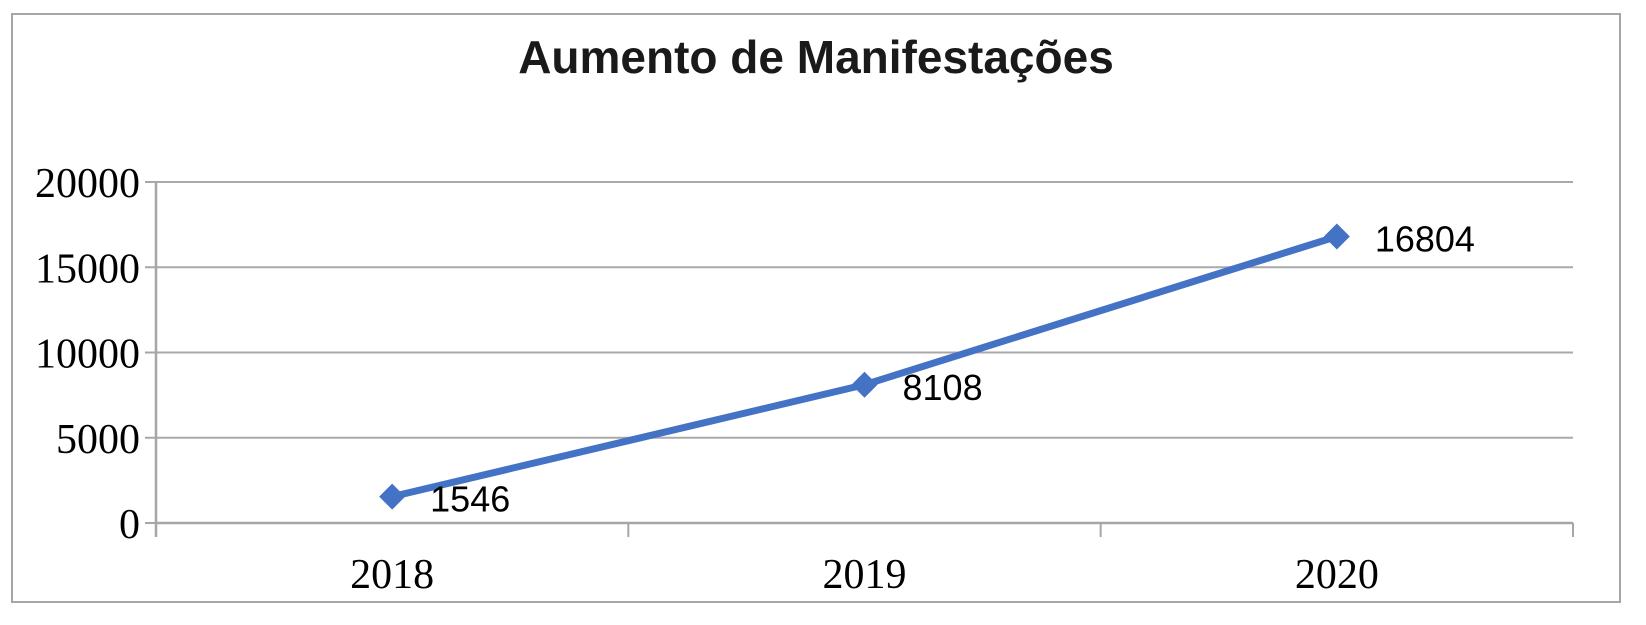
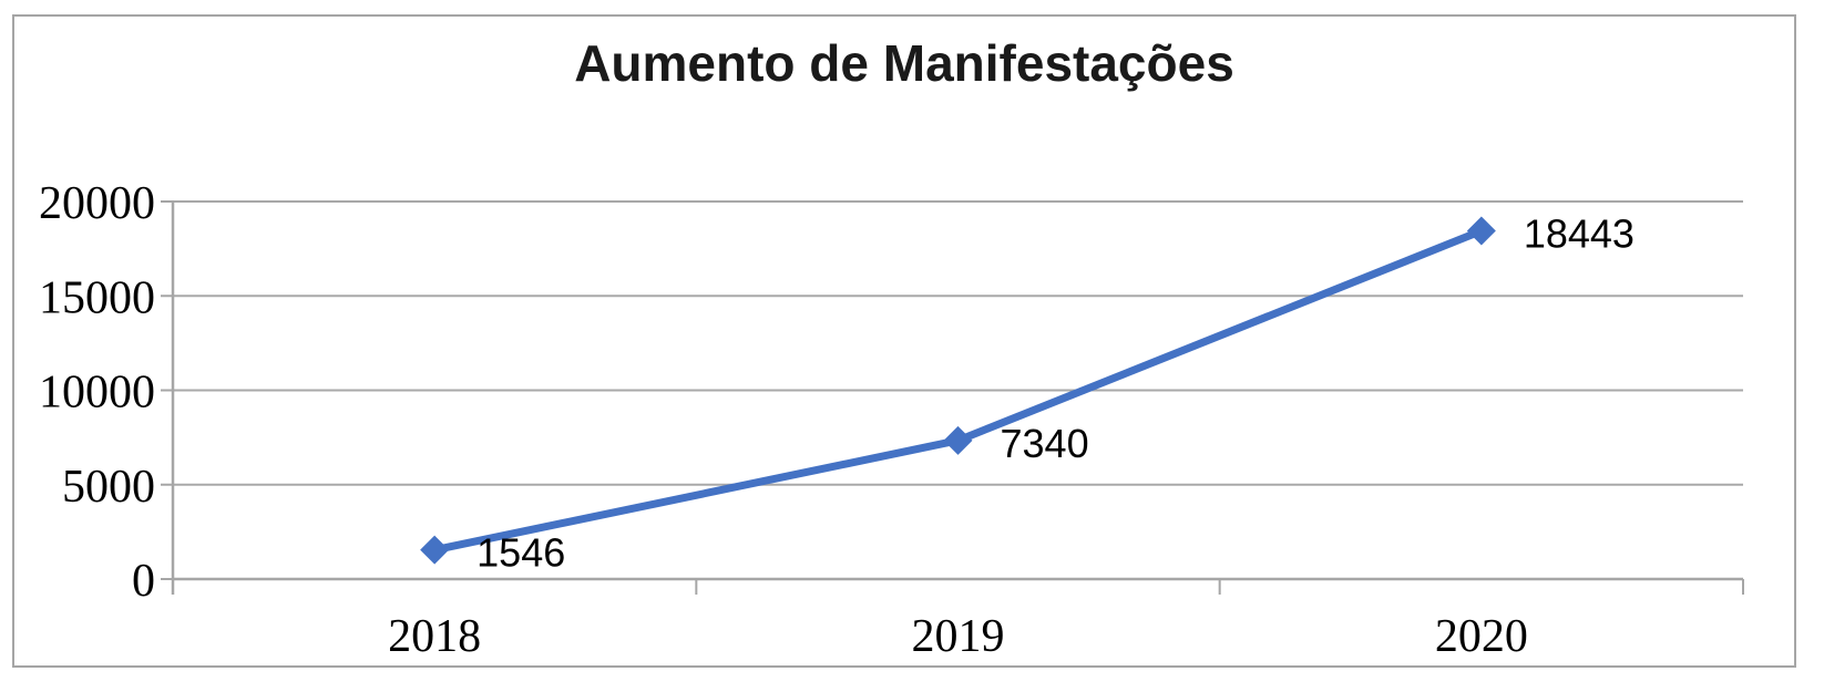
2019: 8108 -> 7340
2020: 16804 -> 18443
